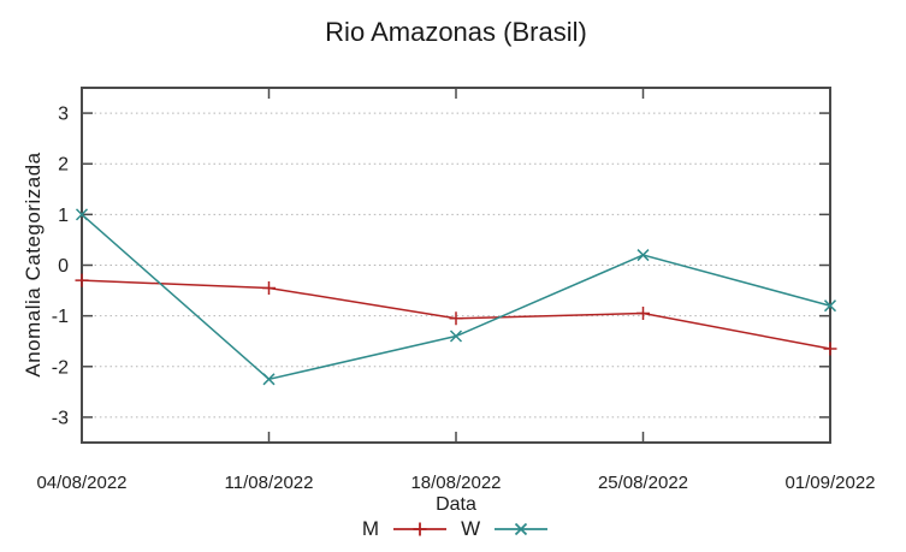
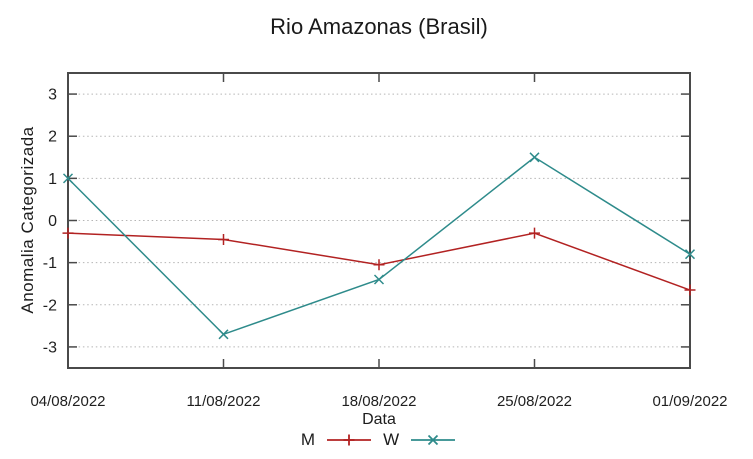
W/11/08/2022: -2.2 -> -2.7
M/25/08/2022: -0.9 -> -0.3
W/25/08/2022: 0.2 -> 1.5
